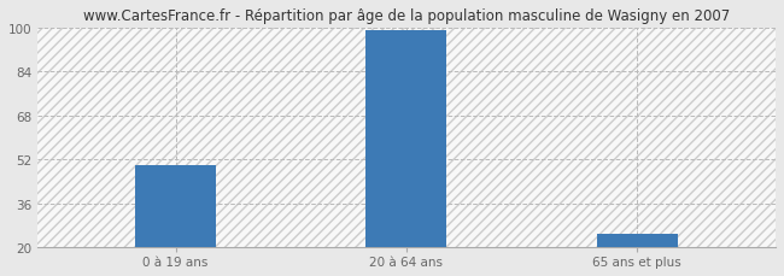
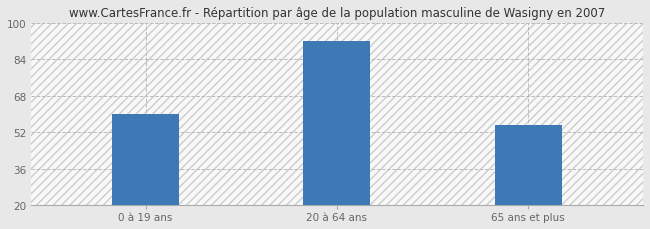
0 à 19 ans: 50 -> 60
20 à 64 ans: 99 -> 92
65 ans et plus: 25 -> 55
